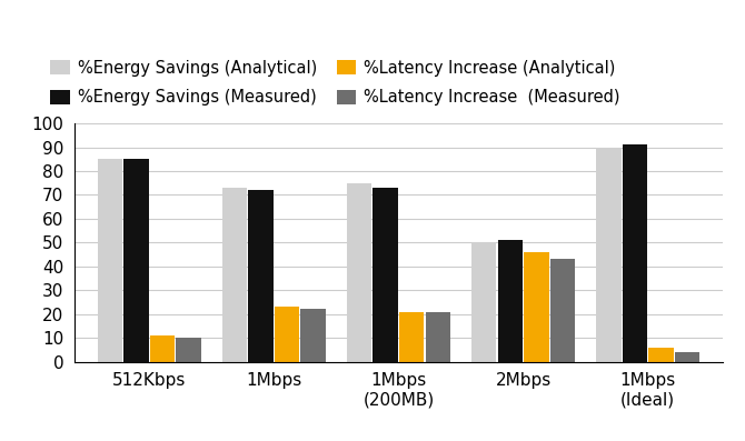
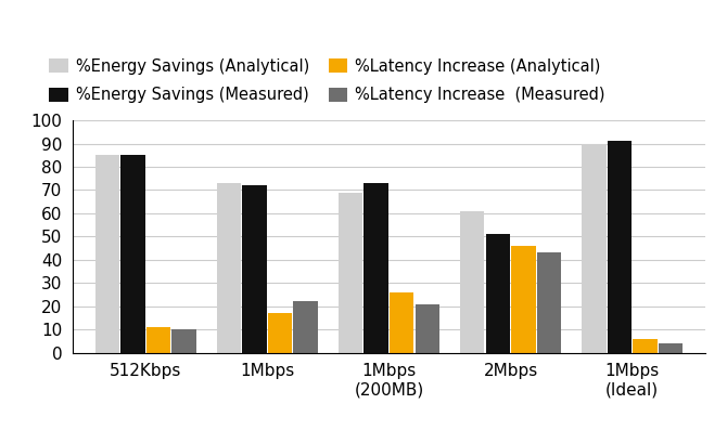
%Latency Increase (Analytical)/1Mbps: 23 -> 17
%Energy Savings (Analytical)/1Mbps (200MB): 75 -> 69
%Latency Increase (Analytical)/1Mbps (200MB): 21 -> 26
%Energy Savings (Analytical)/2Mbps: 50 -> 61
